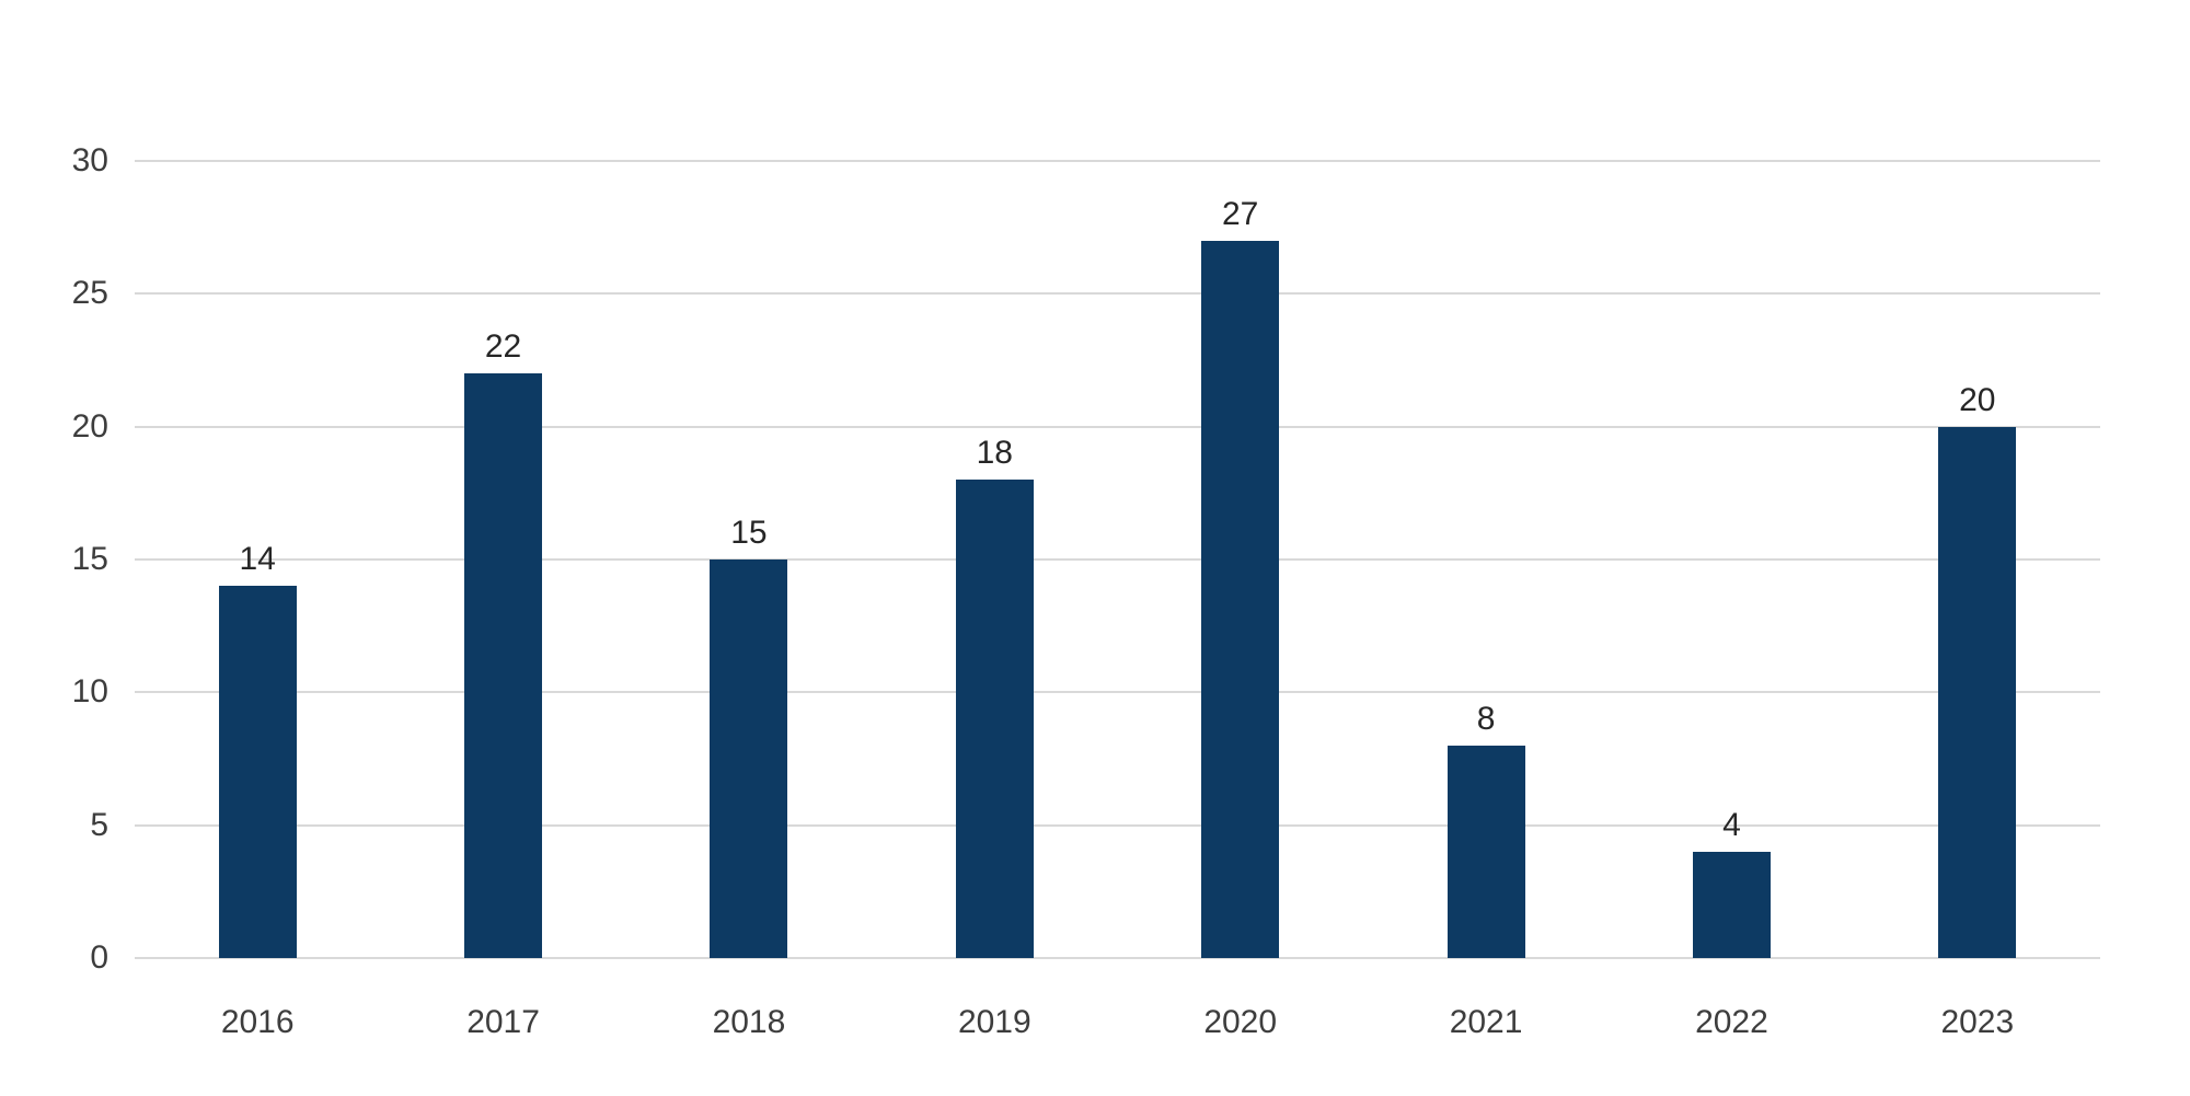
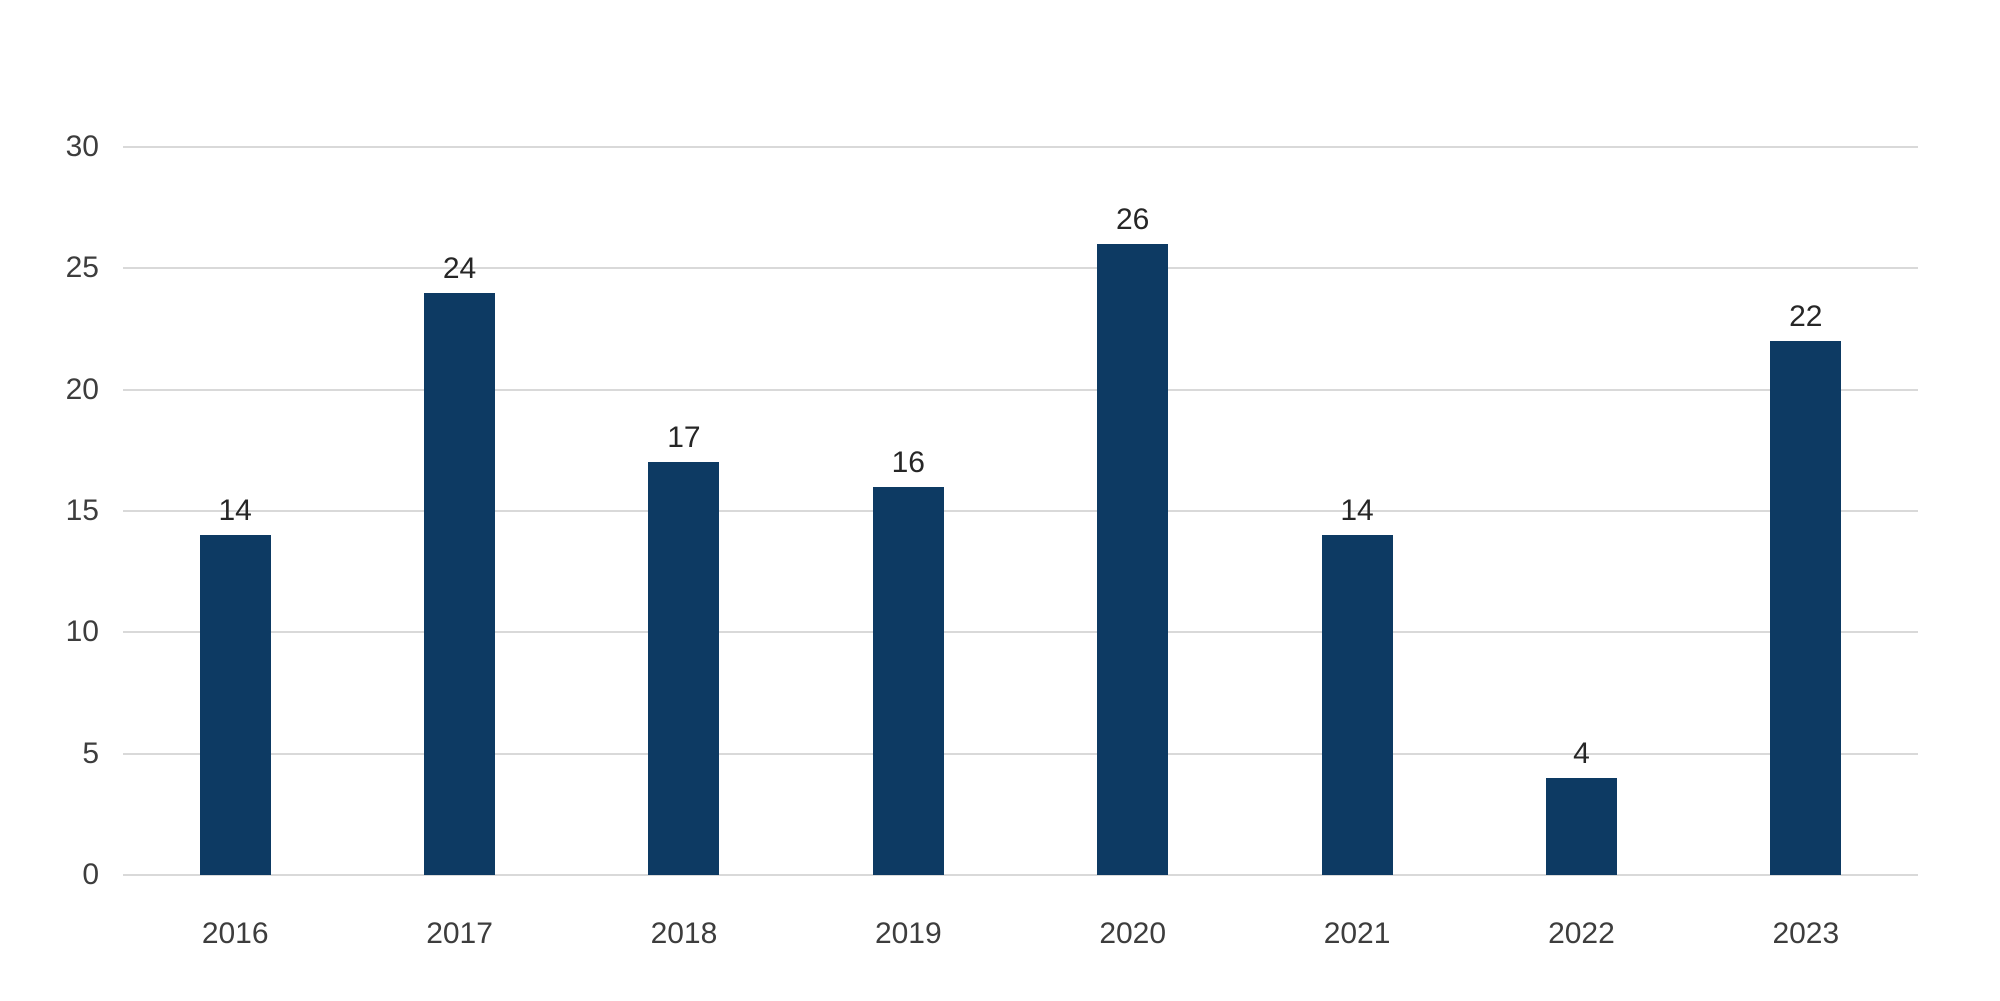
2017: 22 -> 24
2018: 15 -> 17
2019: 18 -> 16
2020: 27 -> 26
2021: 8 -> 14
2023: 20 -> 22
